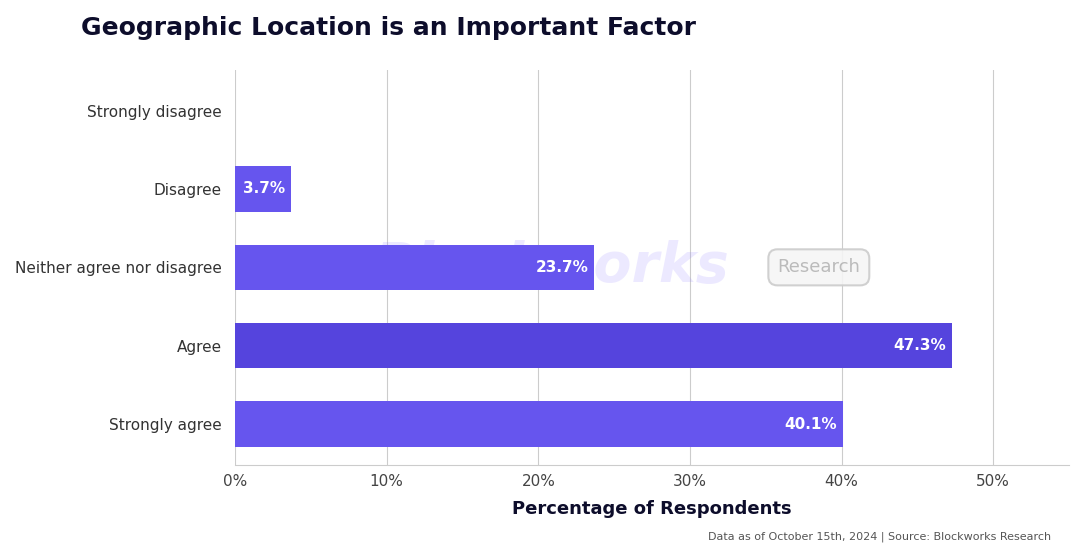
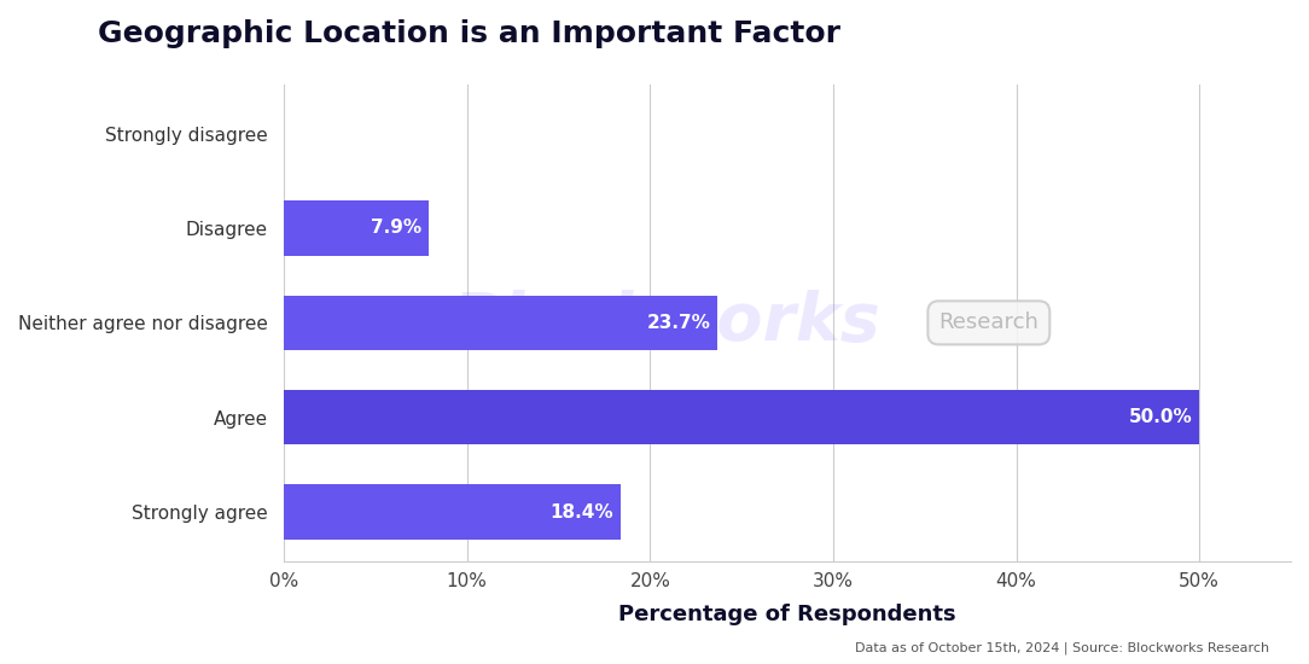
Disagree: 3.7% -> 7.9%
Agree: 47.3% -> 50.0%
Strongly agree: 40.1% -> 18.4%
